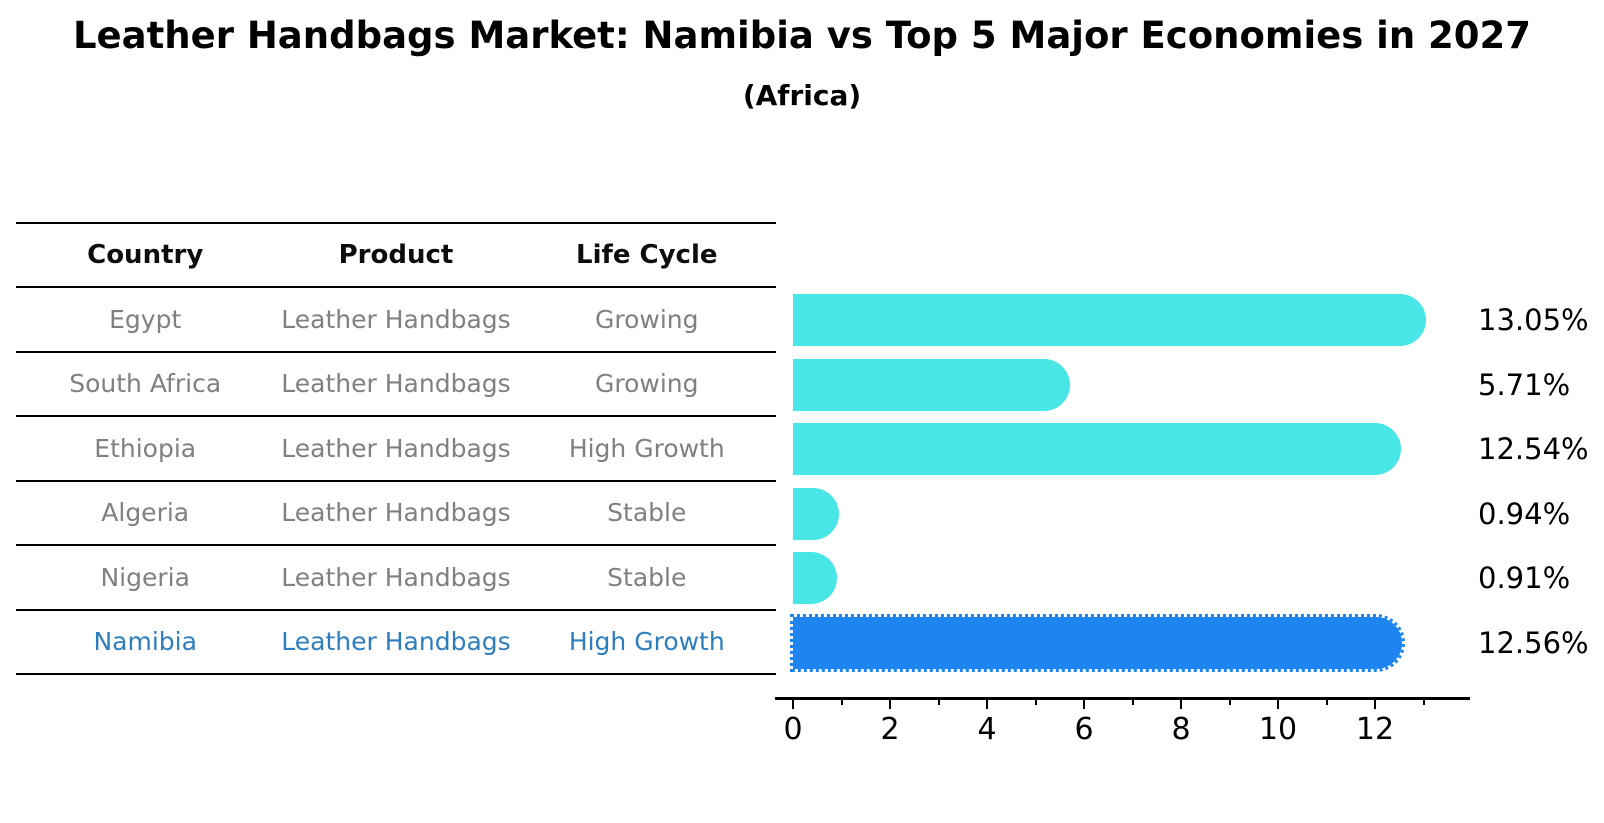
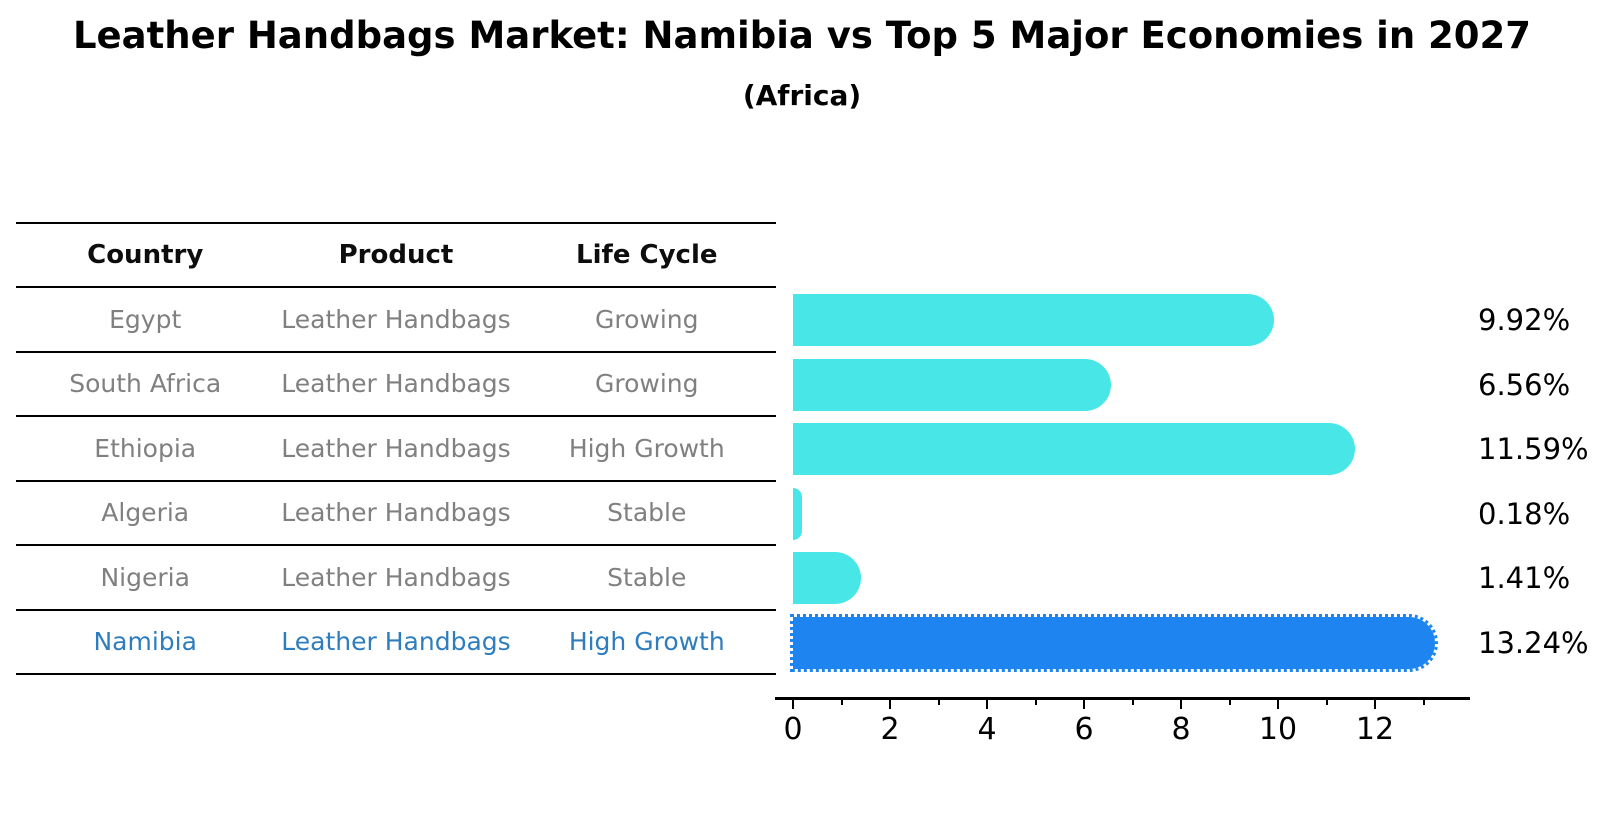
Egypt: 13.05% -> 9.92%
South Africa: 5.71% -> 6.56%
Ethiopia: 12.54% -> 11.59%
Algeria: 0.94% -> 0.18%
Nigeria: 0.91% -> 1.41%
Namibia: 12.56% -> 13.24%
